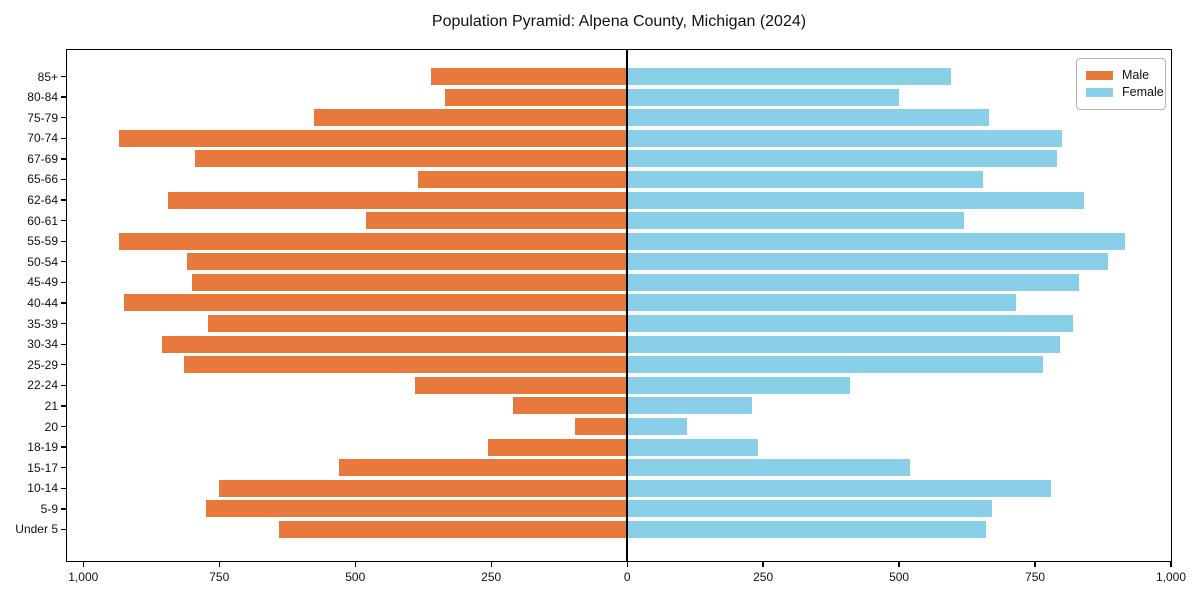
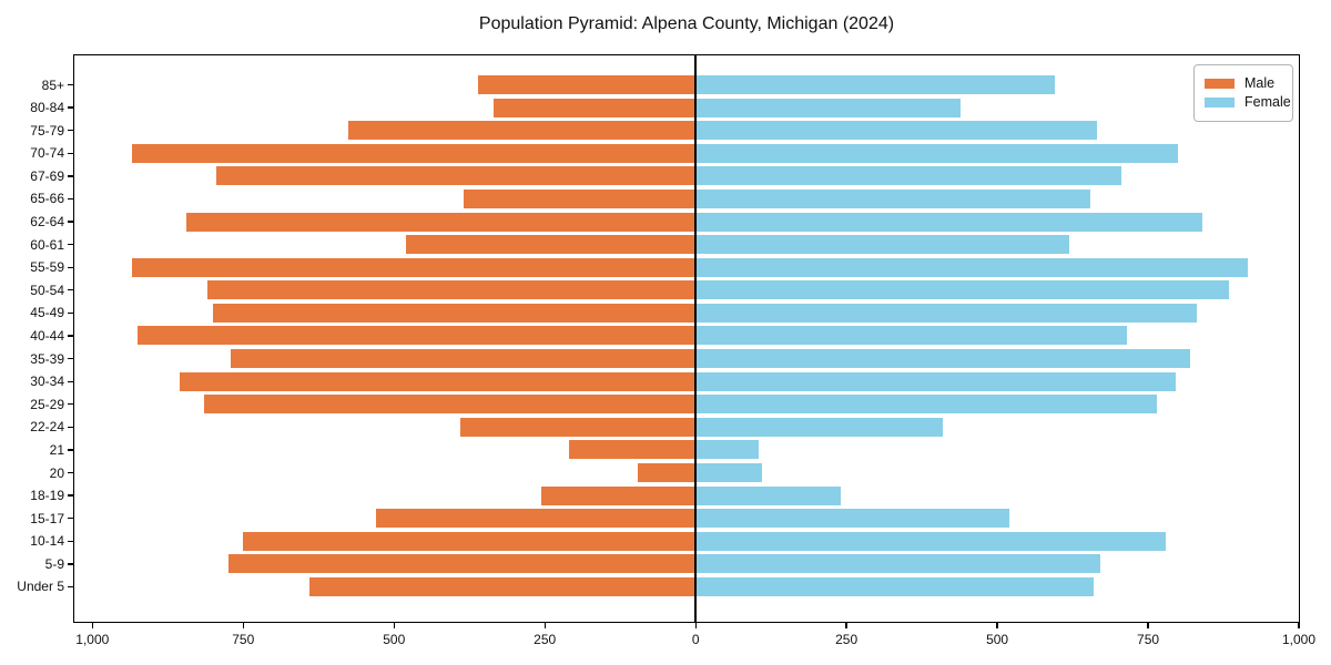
Female/80-84: 500 -> 440
Female/67-69: 790 -> 700
Female/21: 230 -> 100
